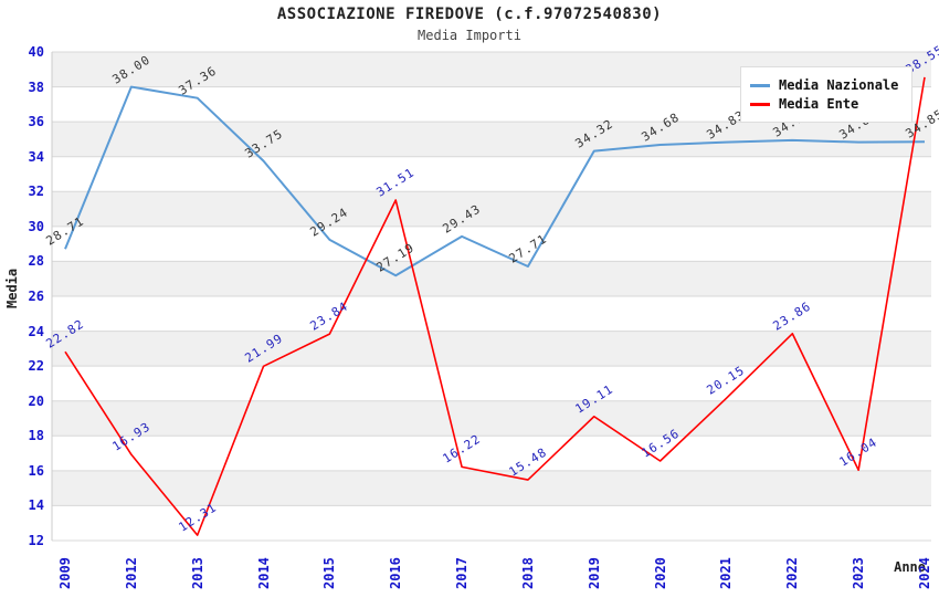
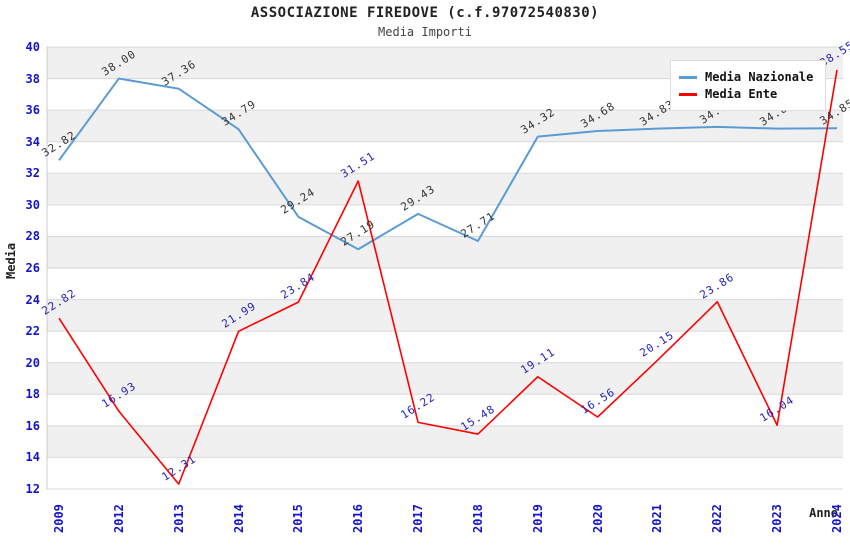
Media Nazionale/2009: 28.71 -> 32.82
Media Nazionale/2014: 33.75 -> 34.79
